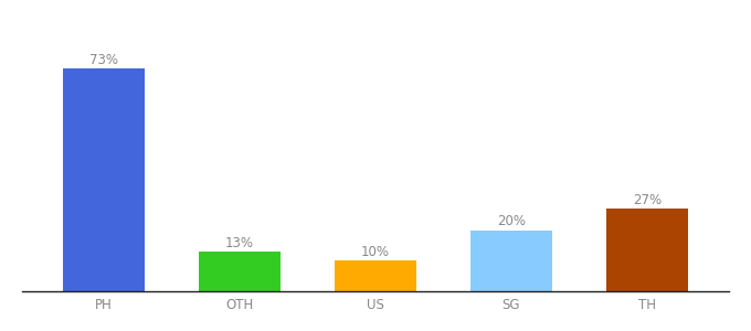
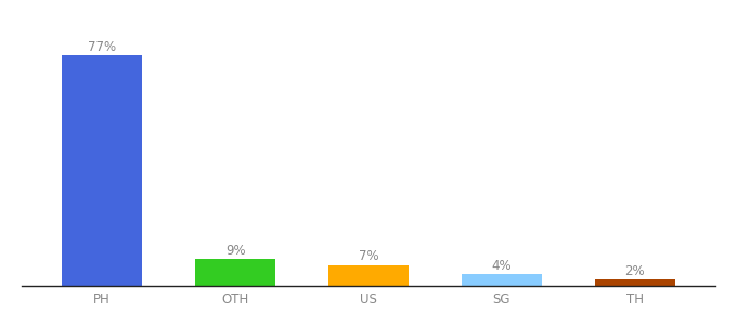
PH: 73% -> 77%
OTH: 13% -> 9%
US: 10% -> 7%
SG: 20% -> 4%
TH: 27% -> 2%
